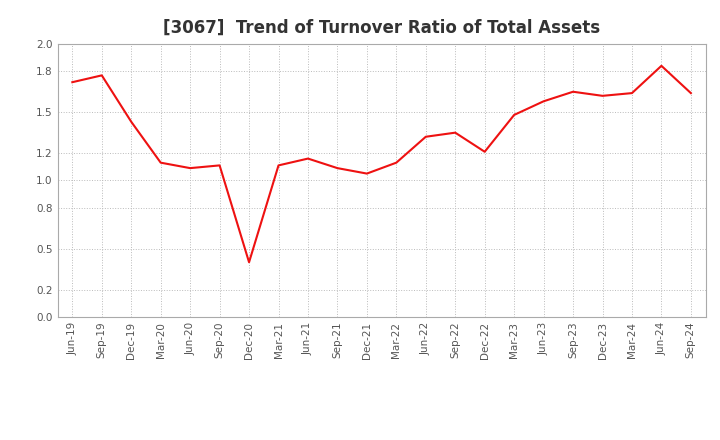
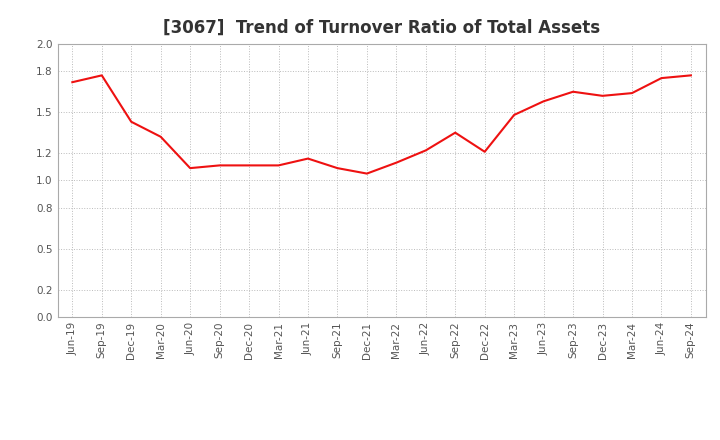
Mar-20: 1.13 -> 1.32
Dec-20: 0.40 -> 1.11
Jun-22: 1.32 -> 1.22
Jun-24: 1.84 -> 1.75
Sep-24: 1.64 -> 1.77
